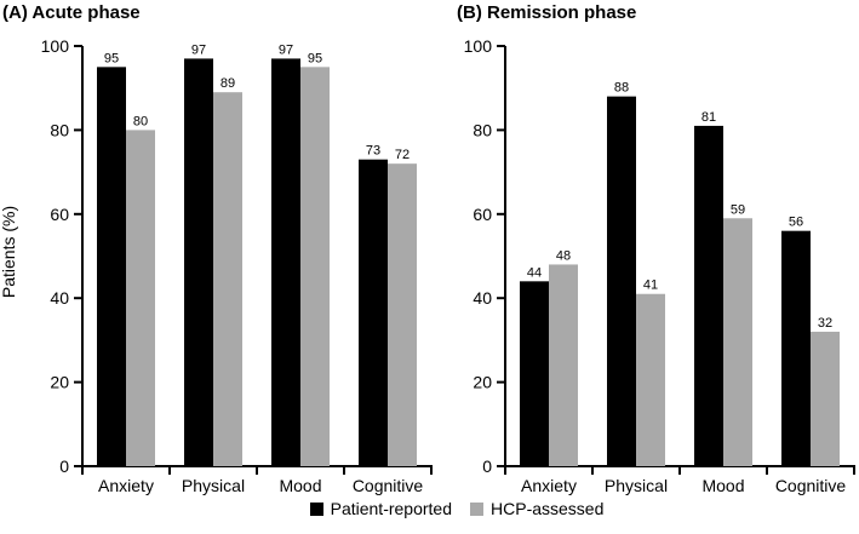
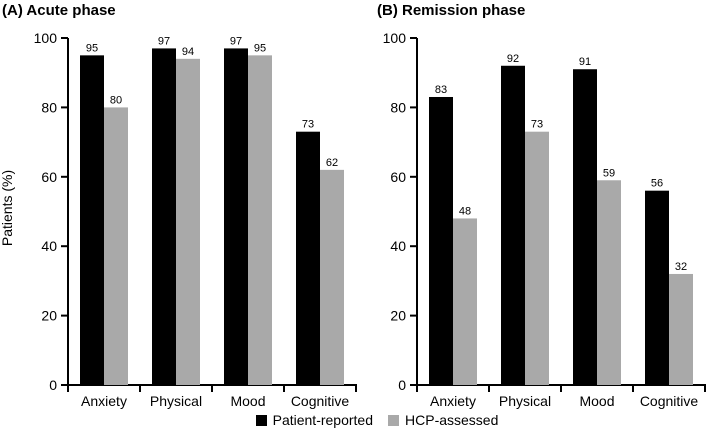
(A) Acute phase/HCP-assessed/Physical: 89 -> 94
(A) Acute phase/HCP-assessed/Cognitive: 72 -> 62
(B) Remission phase/Patient-reported/Anxiety: 44 -> 83
(B) Remission phase/Patient-reported/Physical: 88 -> 92
(B) Remission phase/HCP-assessed/Physical: 41 -> 73
(B) Remission phase/Patient-reported/Mood: 81 -> 91
